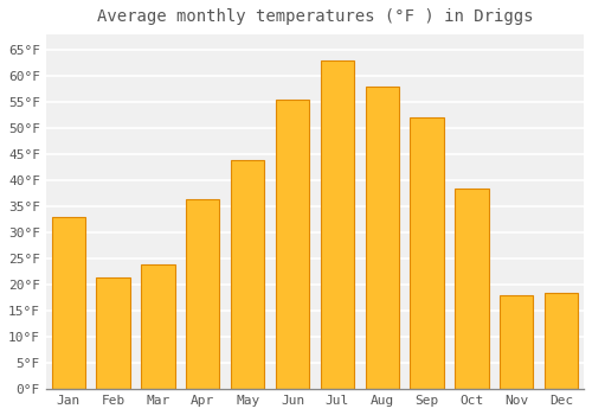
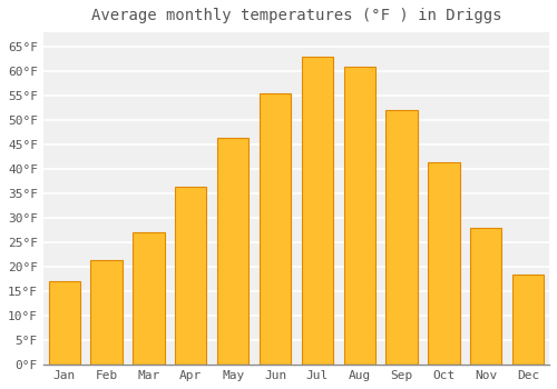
Jan: 33.0°F -> 17.0°F
Mar: 24.0°F -> 27.0°F
May: 44.0°F -> 46.5°F
Aug: 58.0°F -> 61.0°F
Oct: 38.5°F -> 41.5°F
Nov: 18.0°F -> 28.0°F
